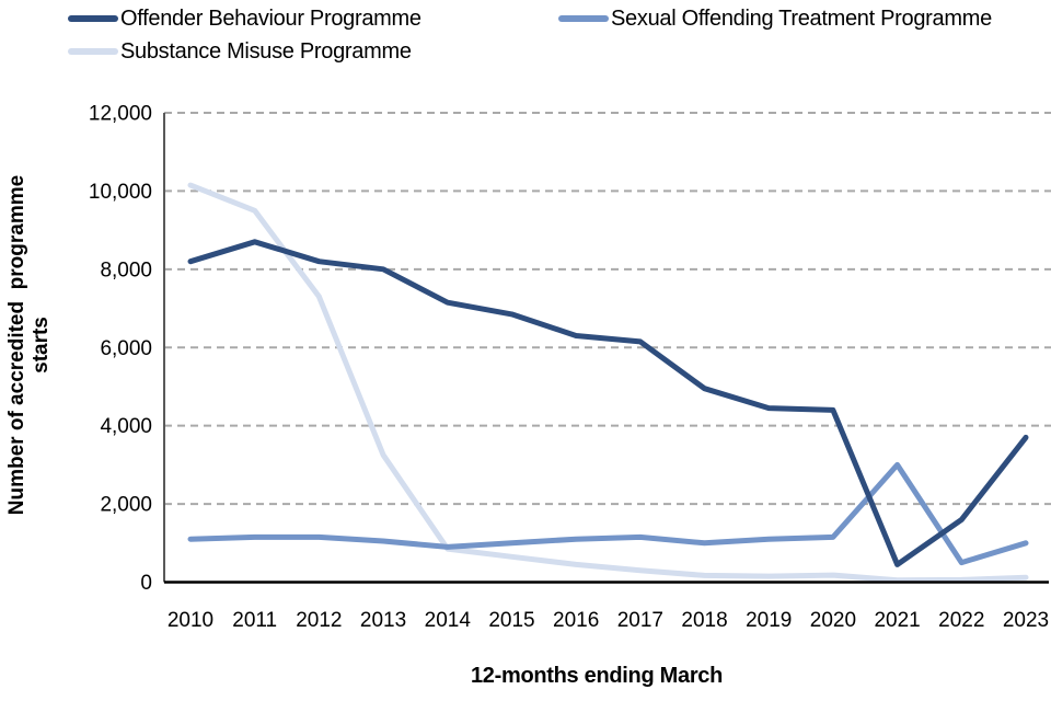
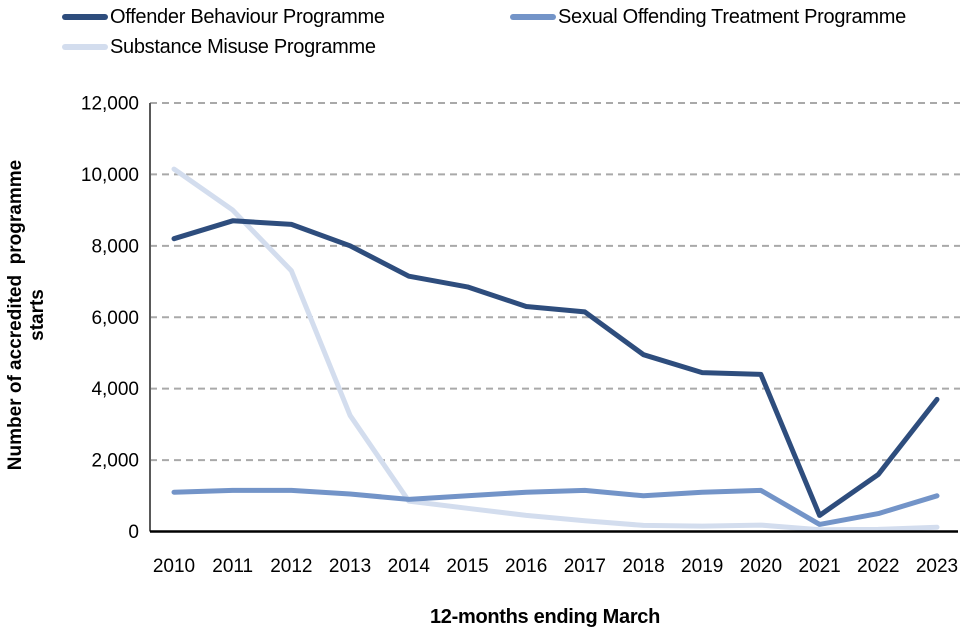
Substance Misuse Programme/2011: 9500 -> 9000
Offender Behaviour Programme/2012: 8200 -> 8600
Sexual Offending Treatment Programme/2021: 3000 -> 200
